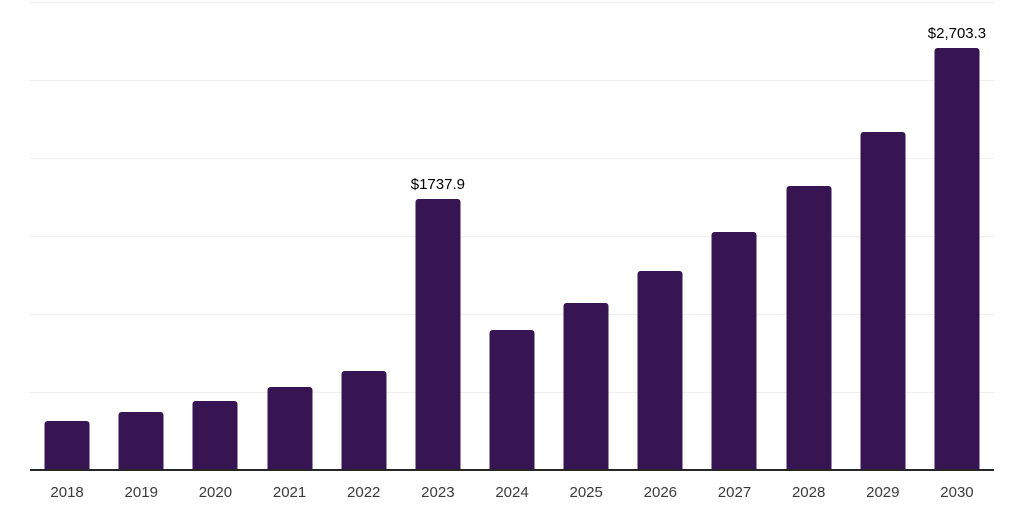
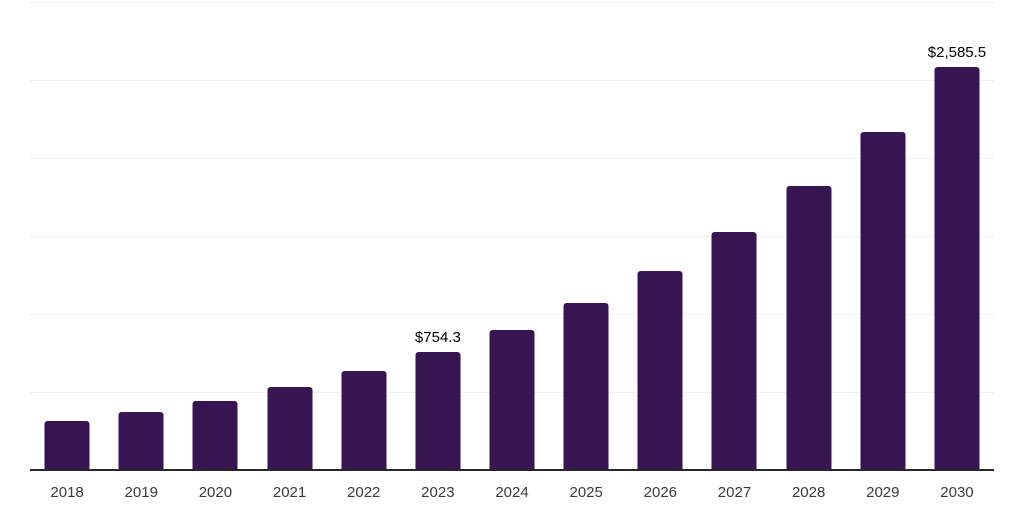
2023: $1737.9 -> $754.3
2030: $2,703.3 -> $2,585.5
